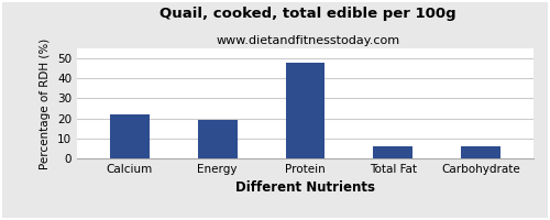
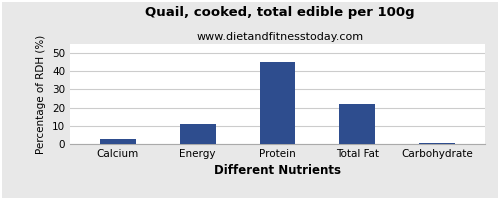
Calcium: 22 -> 2
Energy: 19 -> 11
Protein: 48 -> 45
Total Fat: 6 -> 22
Carbohydrate: 6 -> 0
